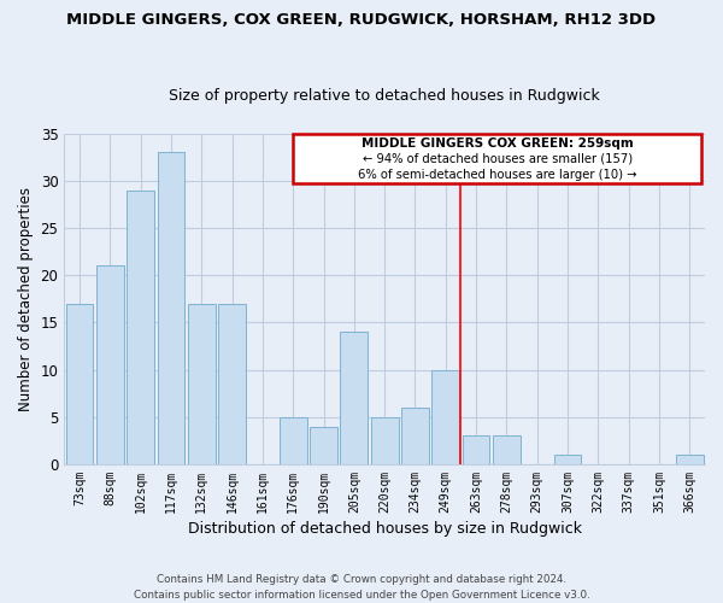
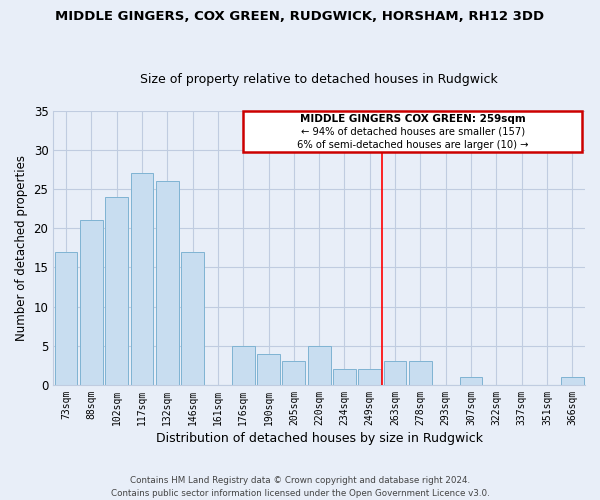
102sqm: 29 -> 24
117sqm: 33 -> 27
132sqm: 17 -> 26
205sqm: 14 -> 3
234sqm: 6 -> 2
249sqm: 10 -> 2
